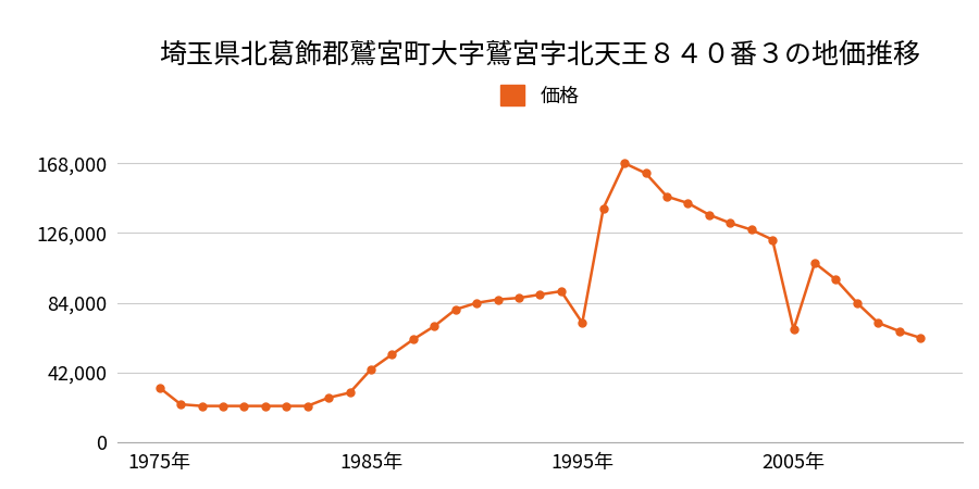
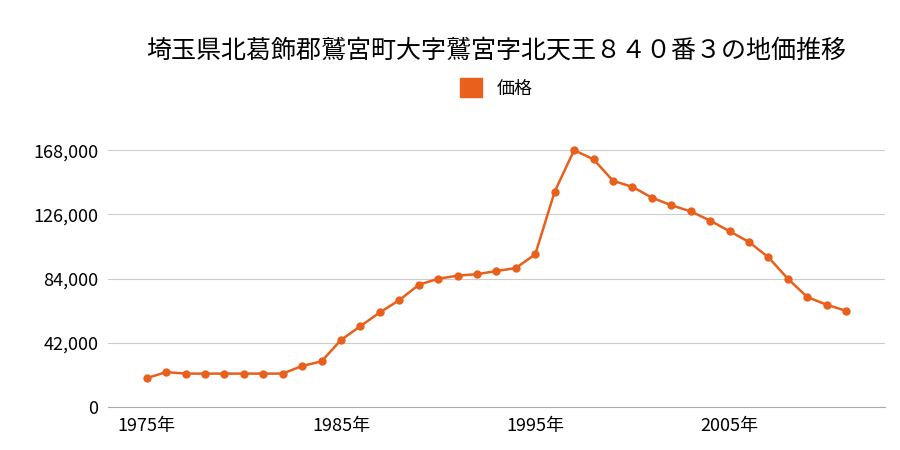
1975年: 33,000 -> 19,000
1995年: 72,000 -> 100,000
2005年: 68,000 -> 115,000
